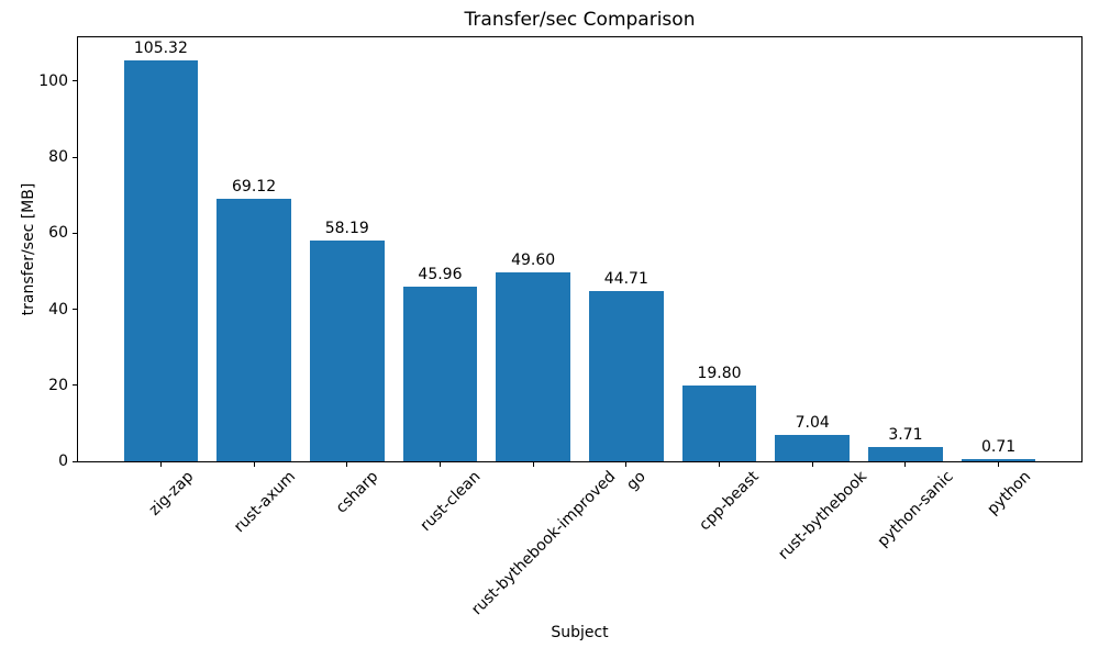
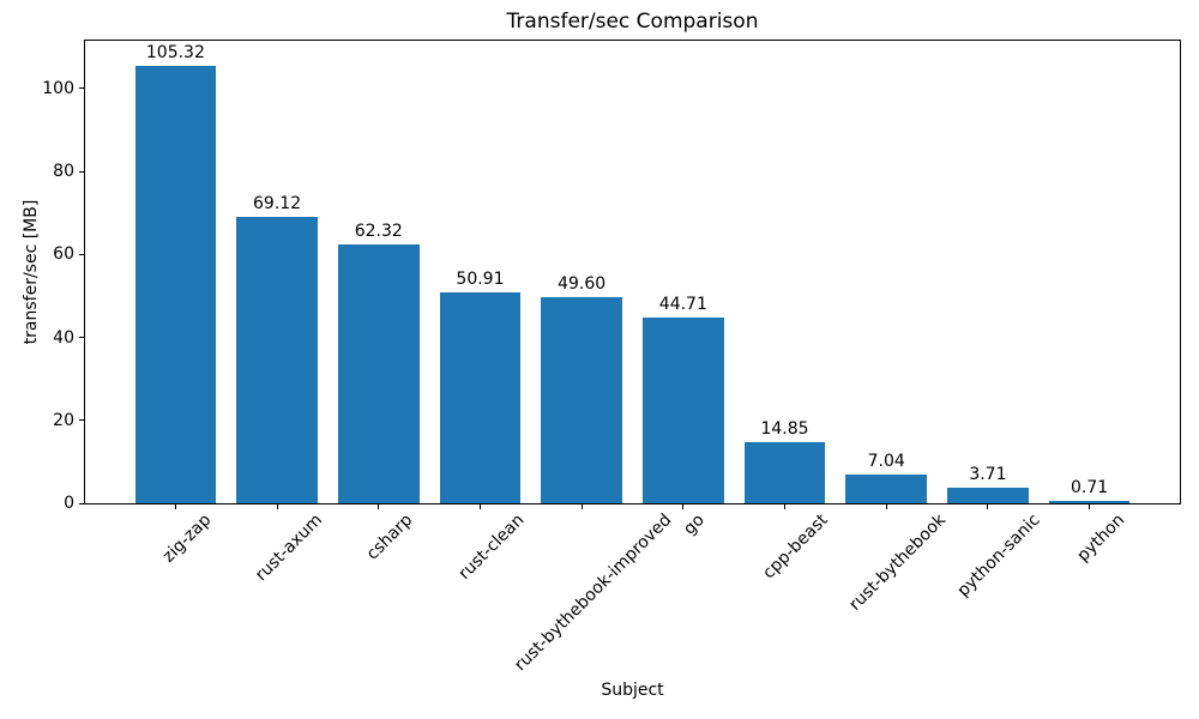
csharp: 58.19 -> 62.32
rust-clean: 45.96 -> 50.91
cpp-beast: 19.80 -> 14.85
